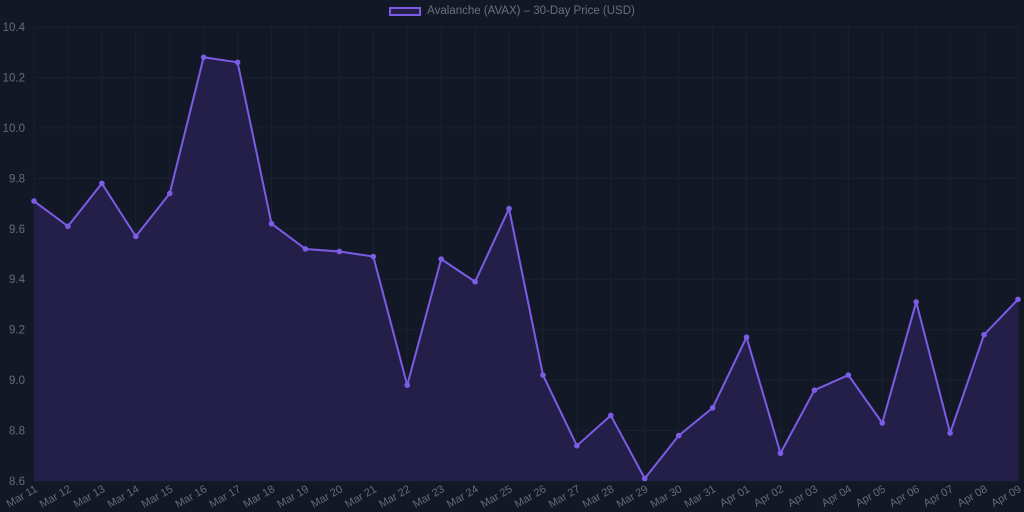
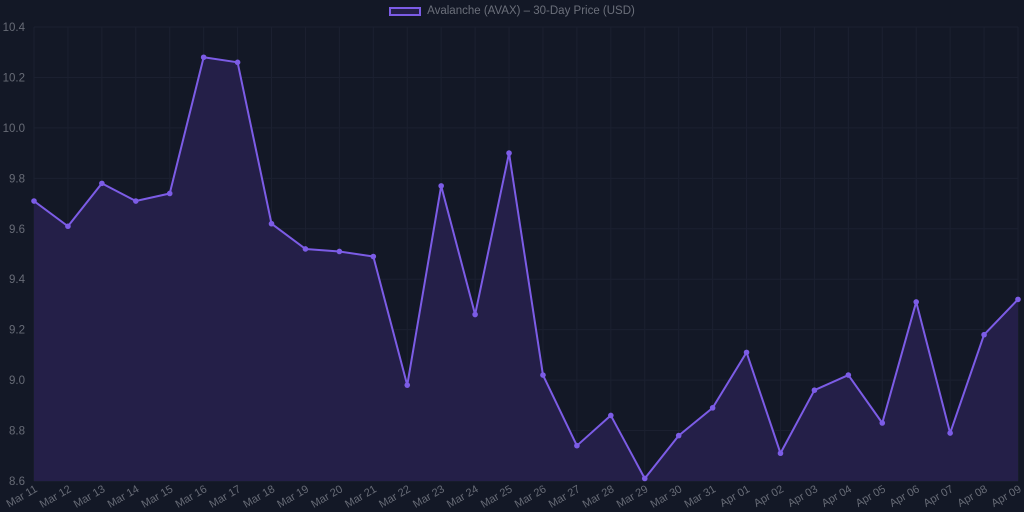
Mar 14: 9.57 -> 9.71
Mar 23: 9.48 -> 9.77
Mar 24: 9.39 -> 9.26
Mar 25: 9.68 -> 9.90
Apr 01: 9.17 -> 9.11
